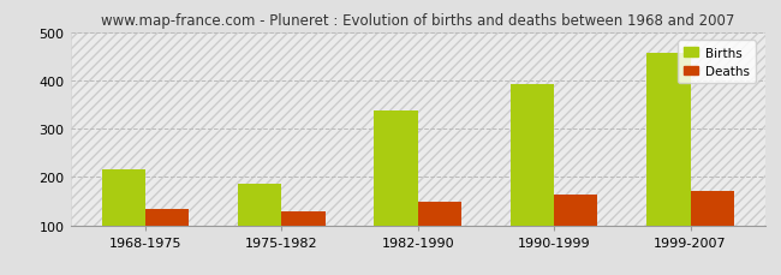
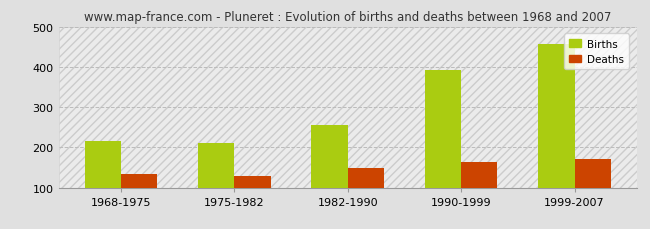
Births/1975-1982: 187 -> 210
Births/1982-1990: 338 -> 255
